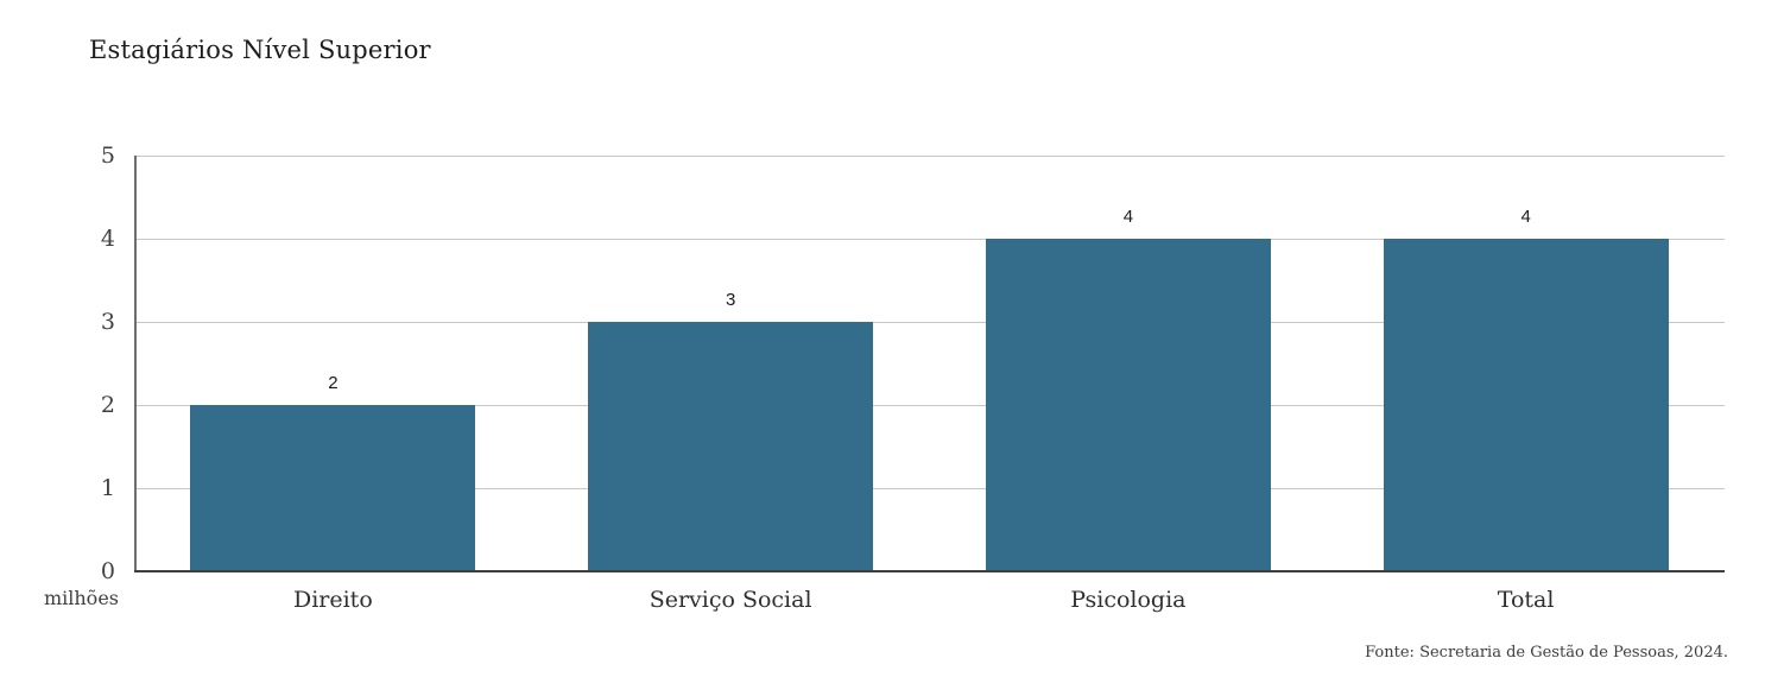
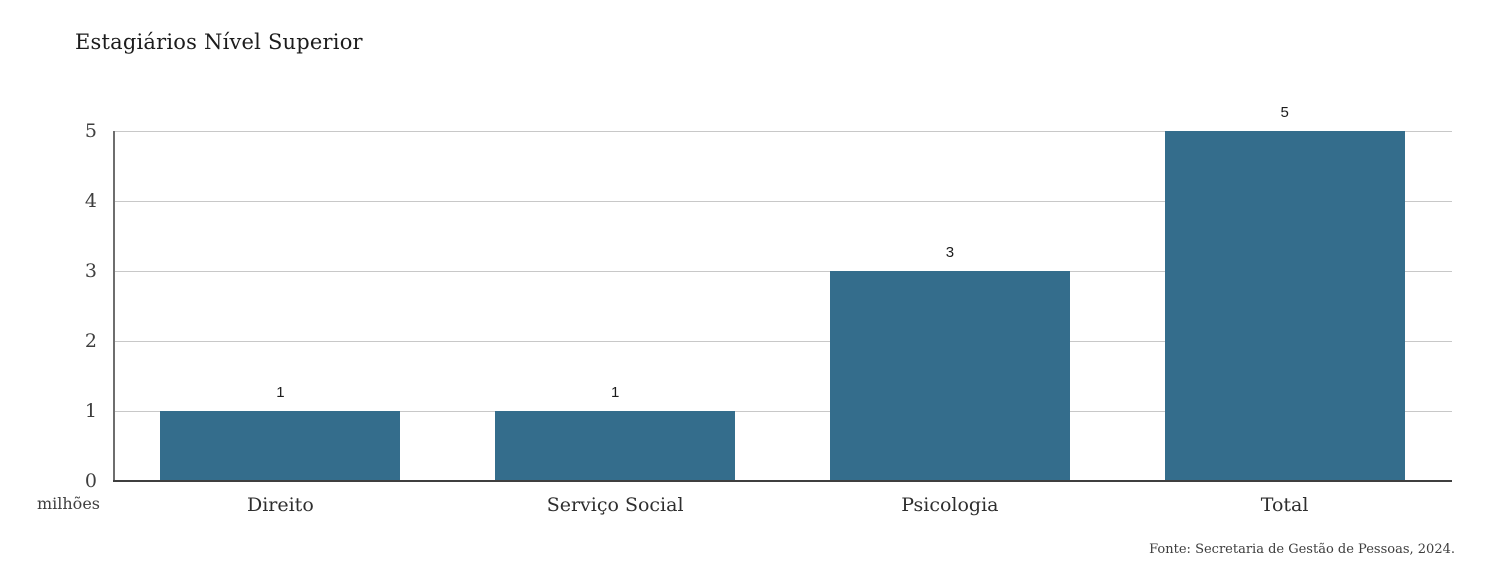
Direito: 2 -> 1
Serviço Social: 3 -> 1
Psicologia: 4 -> 3
Total: 4 -> 5
